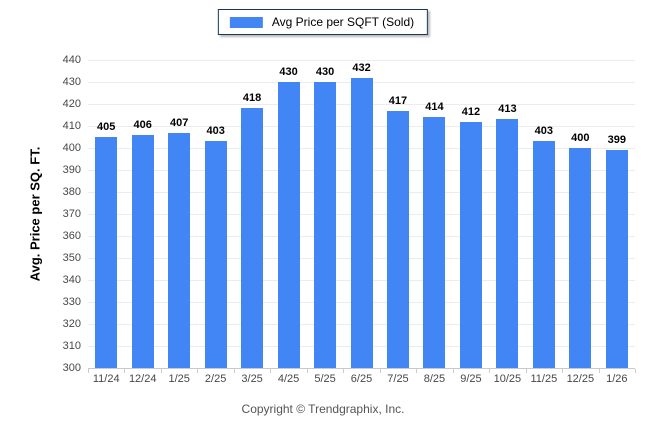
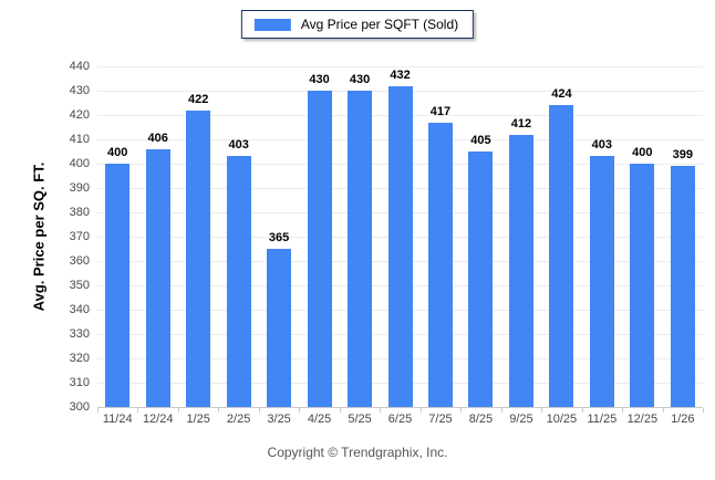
11/24: 405 -> 400
1/25: 407 -> 422
3/25: 418 -> 365
8/25: 414 -> 405
10/25: 413 -> 424
